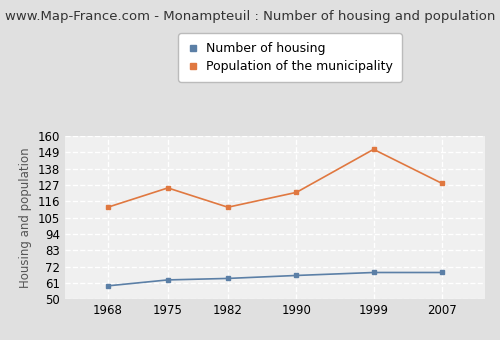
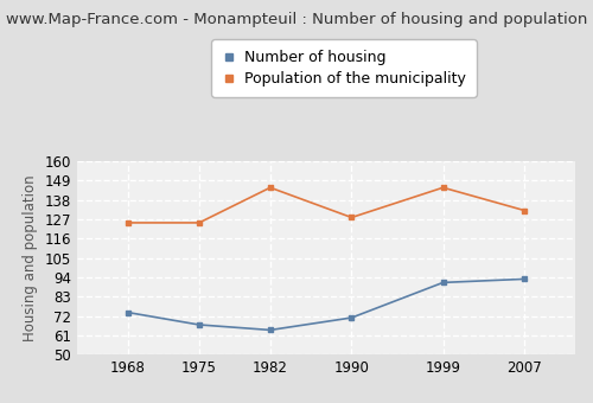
Number of housing/1968: 59 -> 74
Population of the municipality/1968: 112 -> 125
Number of housing/1975: 63 -> 67
Population of the municipality/1982: 112 -> 145
Number of housing/1990: 66 -> 71
Population of the municipality/1990: 122 -> 128
Number of housing/1999: 68 -> 91
Population of the municipality/1999: 151 -> 145
Number of housing/2007: 68 -> 93
Population of the municipality/2007: 128 -> 132
